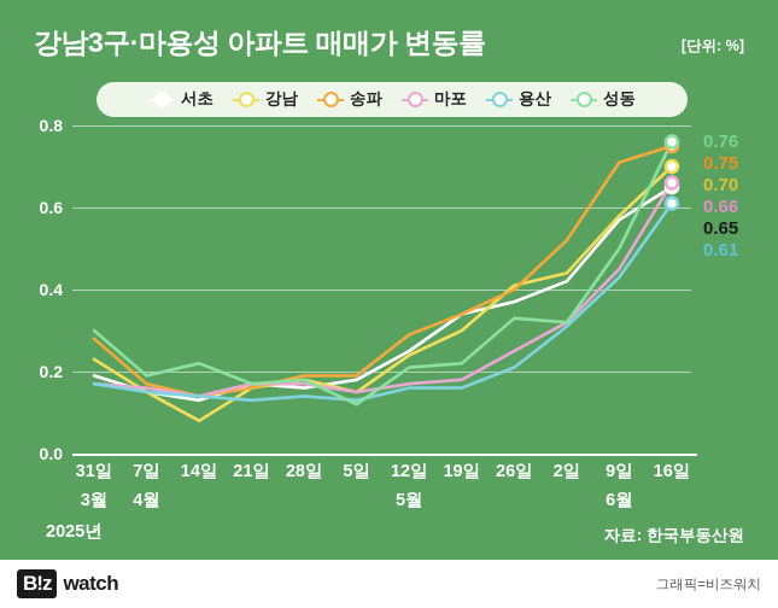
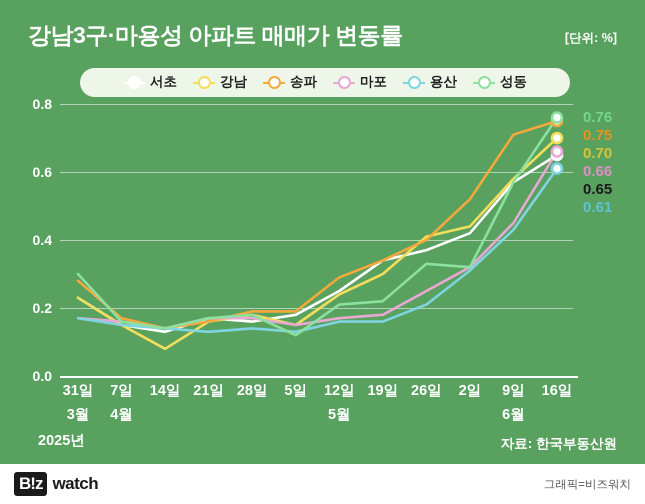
서초/31일: 0.19 -> 0.23
성동/7일: 0.19 -> 0.16
성동/14일: 0.22 -> 0.14
성동/9일: 0.50 -> 0.57
